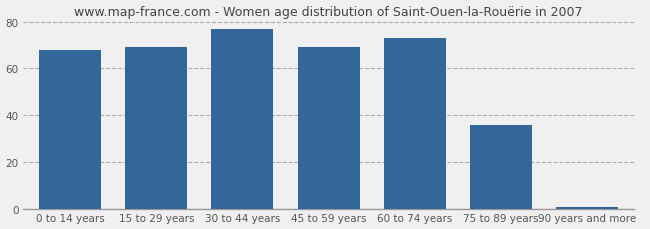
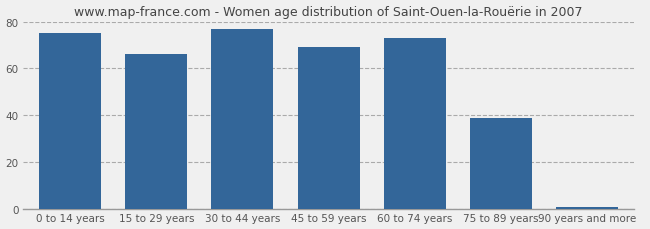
0 to 14 years: 68 -> 75
15 to 29 years: 69 -> 66
75 to 89 years: 36 -> 39
